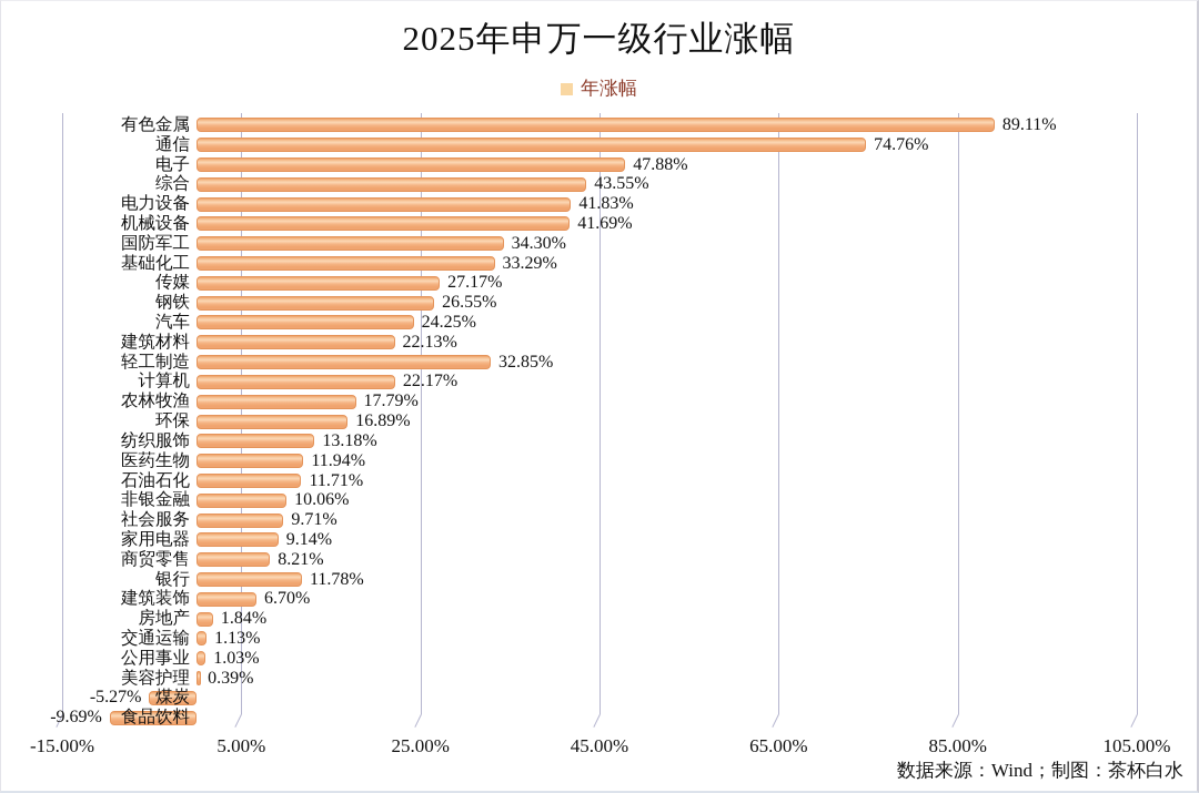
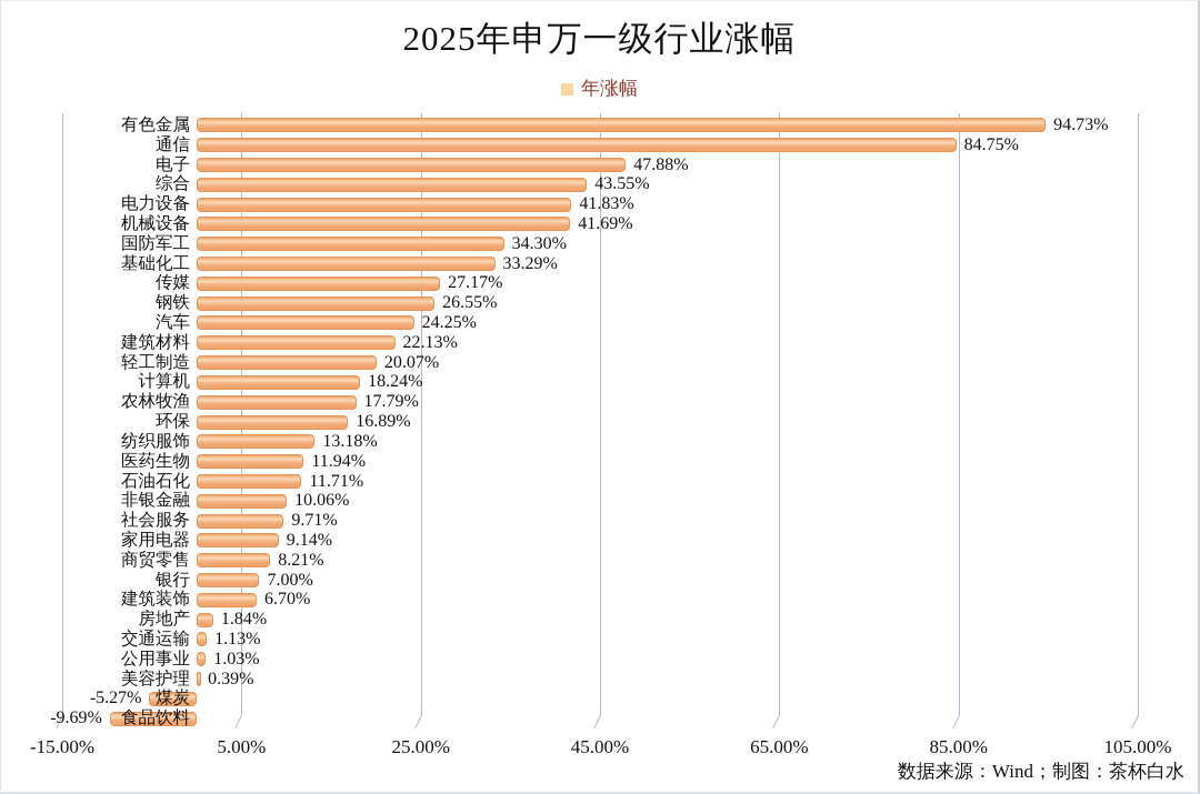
有色金属: 89.11% -> 94.73%
通信: 74.76% -> 84.75%
轻工制造: 32.85% -> 20.07%
计算机: 22.17% -> 18.24%
银行: 11.78% -> 7.00%
